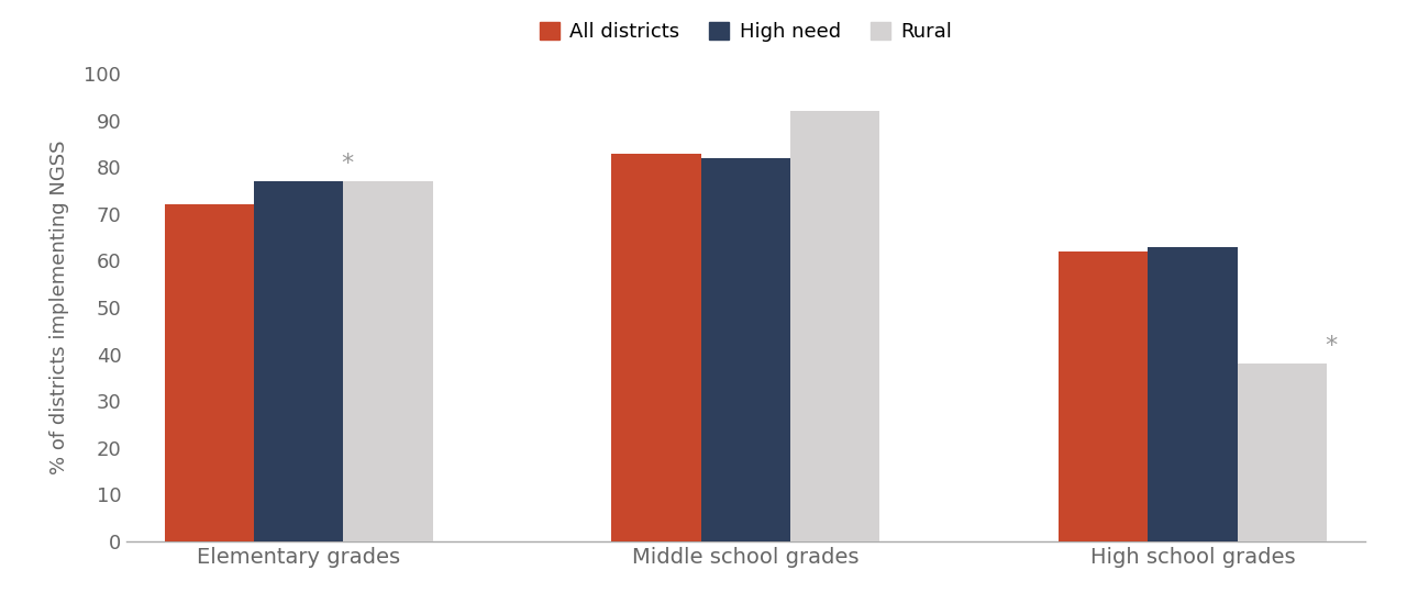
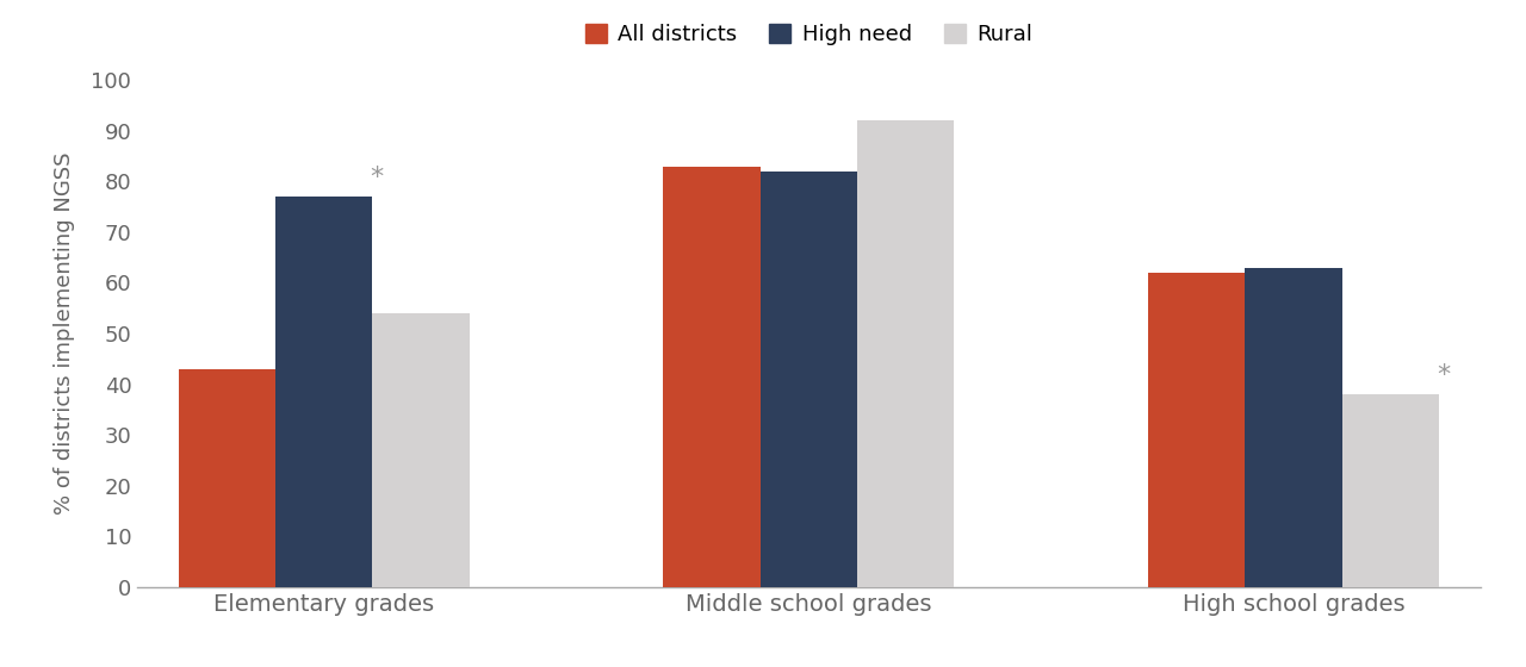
All districts/Elementary grades: 72 -> 43
Rural/Elementary grades: 77 -> 54
